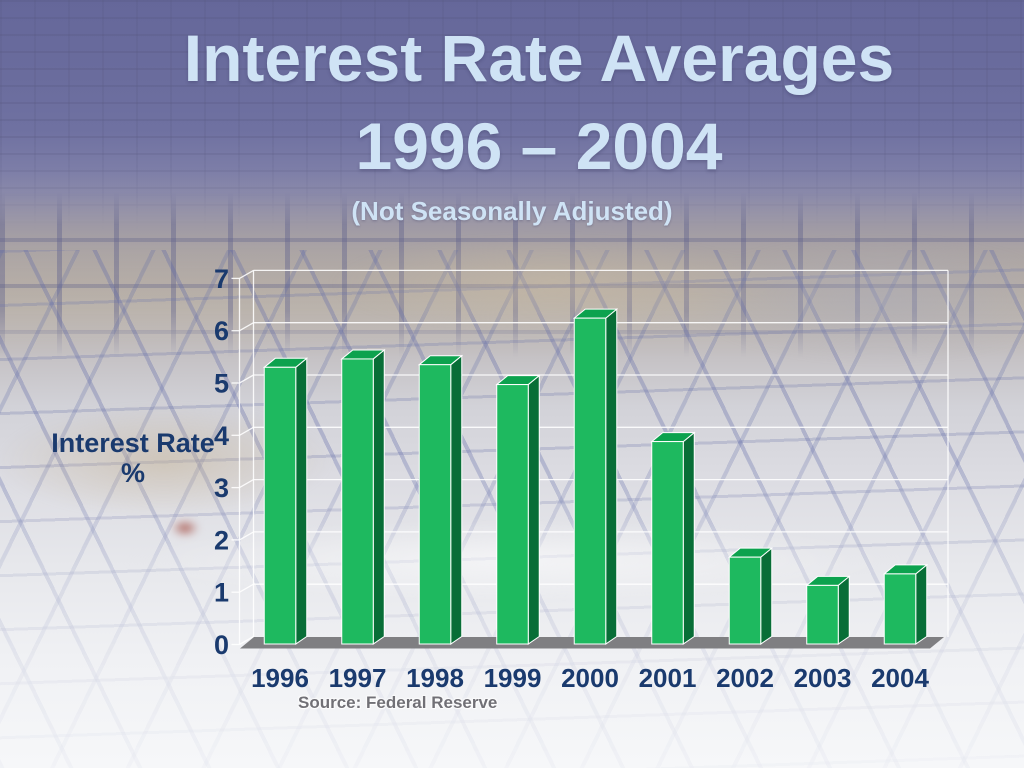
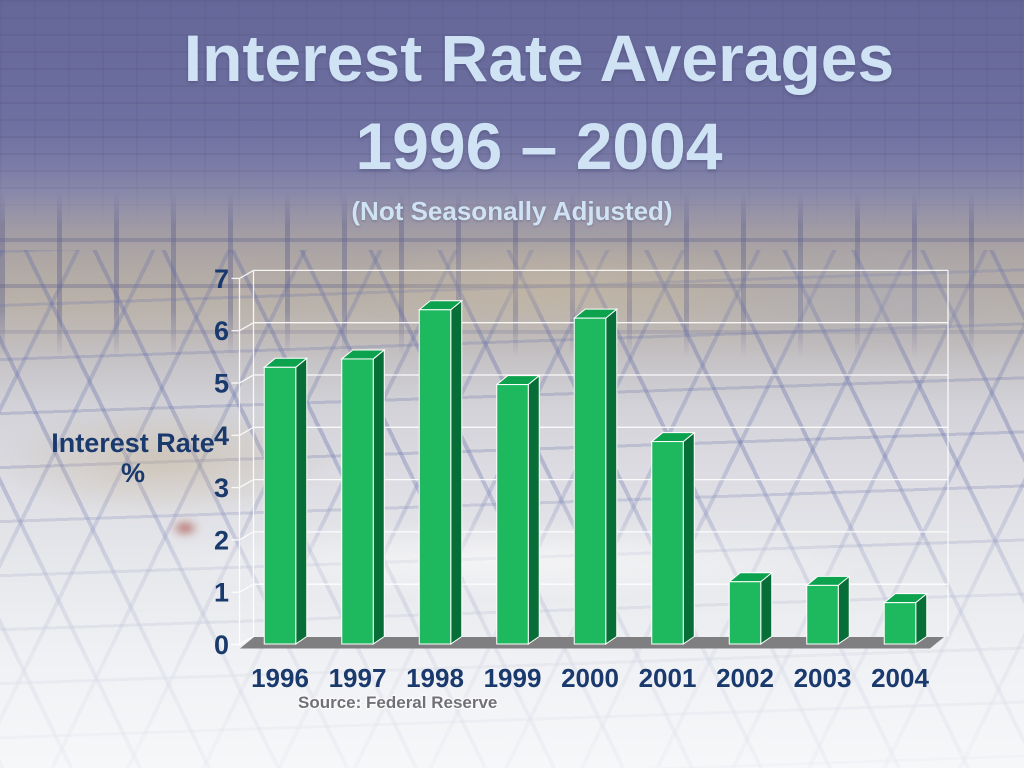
1998: 5.3 -> 6.4
2002: 1.7 -> 1.2
2004: 1.4 -> 0.8
